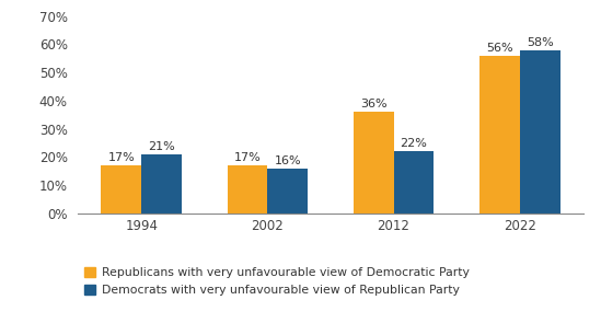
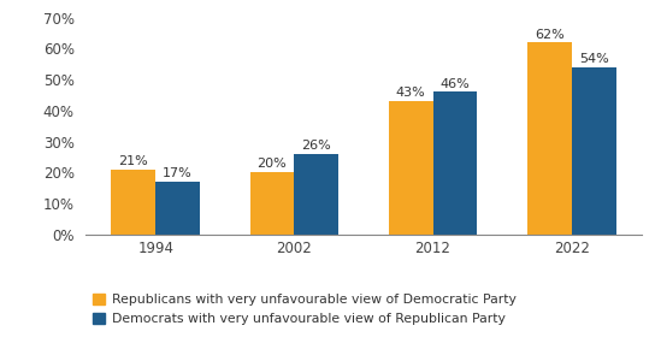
Republicans with very unfavourable view of Democratic Party/1994: 17% -> 21%
Democrats with very unfavourable view of Republican Party/1994: 21% -> 17%
Republicans with very unfavourable view of Democratic Party/2002: 17% -> 20%
Democrats with very unfavourable view of Republican Party/2002: 16% -> 26%
Republicans with very unfavourable view of Democratic Party/2012: 36% -> 43%
Democrats with very unfavourable view of Republican Party/2012: 22% -> 46%
Republicans with very unfavourable view of Democratic Party/2022: 56% -> 62%
Democrats with very unfavourable view of Republican Party/2022: 58% -> 54%
